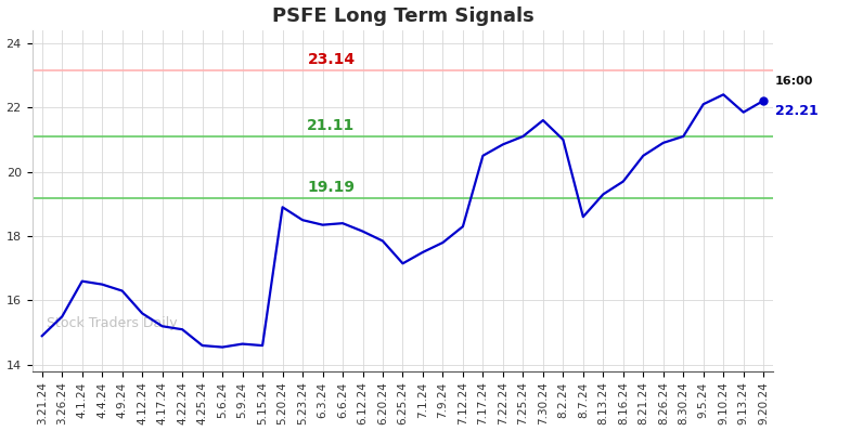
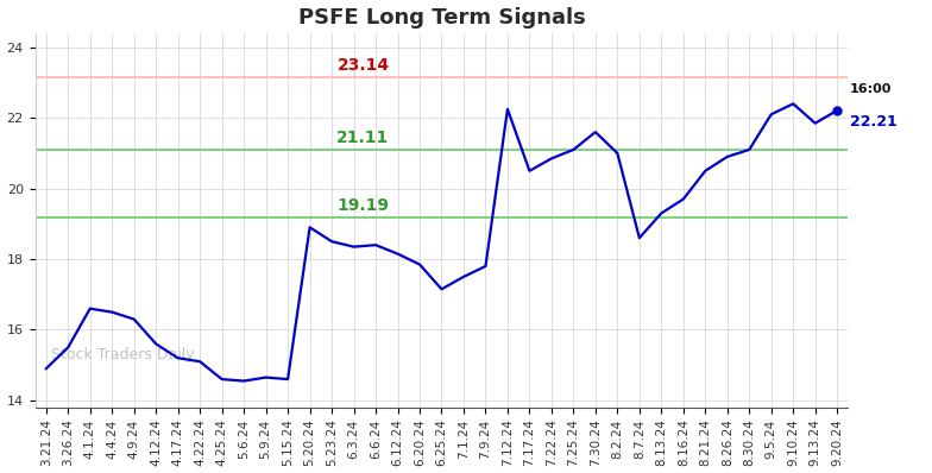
7.12.24: 18.30 -> 22.25
